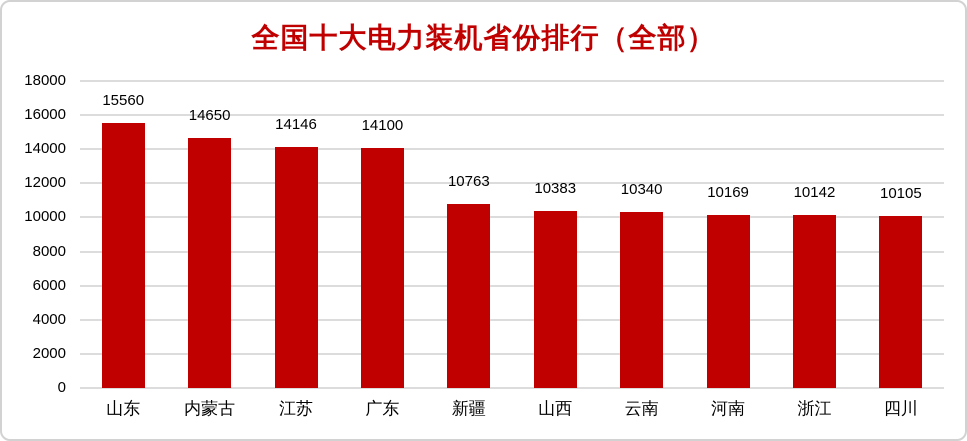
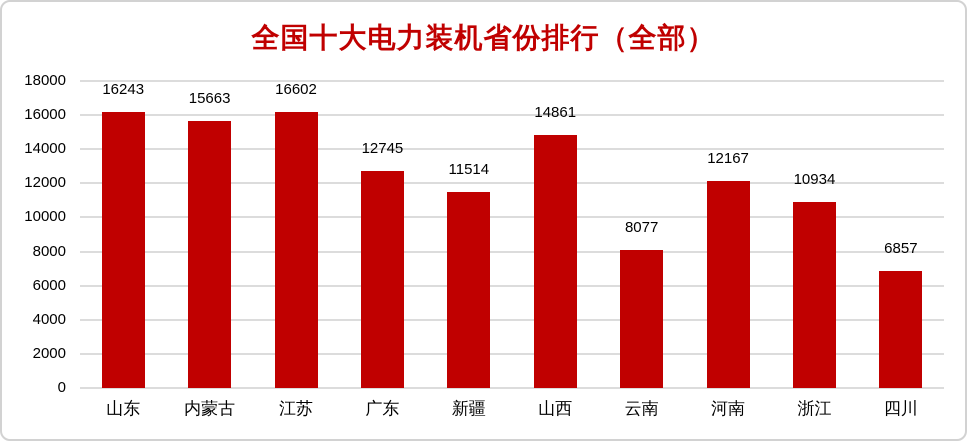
山东: 15560 -> 16243
内蒙古: 14650 -> 15663
江苏: 14146 -> 16602
广东: 14100 -> 12745
新疆: 10763 -> 11514
山西: 10383 -> 14861
云南: 10340 -> 8077
河南: 10169 -> 12167
浙江: 10142 -> 10934
四川: 10105 -> 6857
